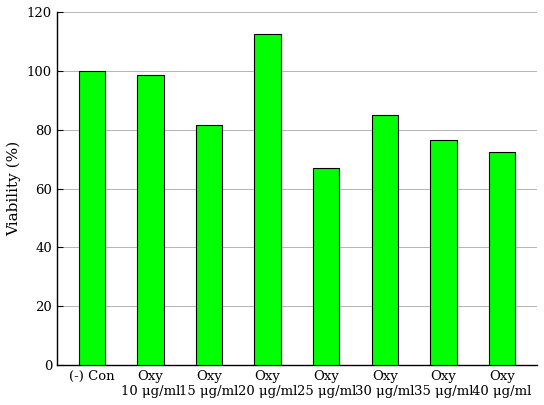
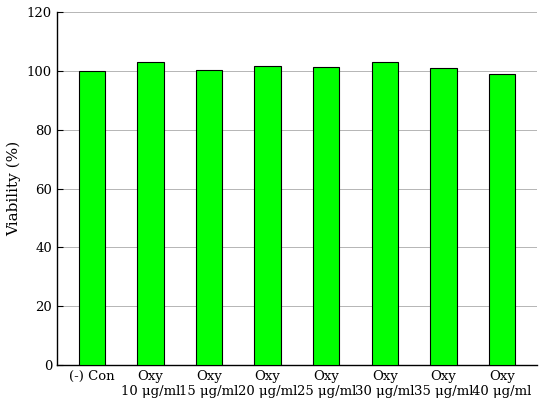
Oxy 10 μg/ml: 98.5 -> 103.0
Oxy 15 μg/ml: 81.5 -> 100.3
Oxy 20 μg/ml: 112.5 -> 101.5
Oxy 25 μg/ml: 67.0 -> 101.2
Oxy 30 μg/ml: 85.0 -> 103.0
Oxy 35 μg/ml: 76.5 -> 100.8
Oxy 40 μg/ml: 72.5 -> 99.0
